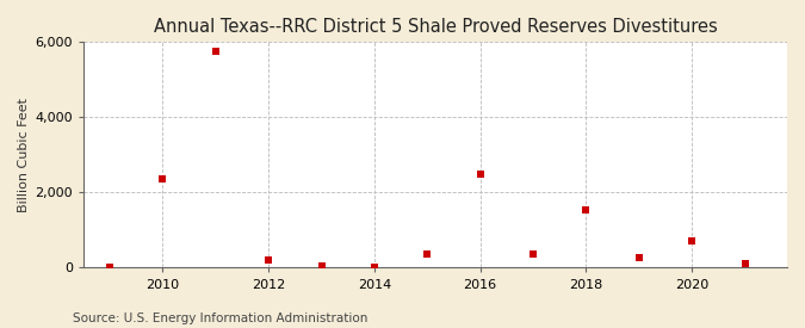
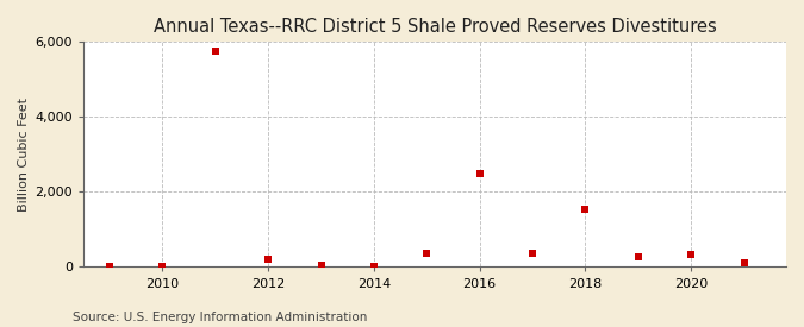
2010: 2,350 -> 10
2020: 700 -> 320
